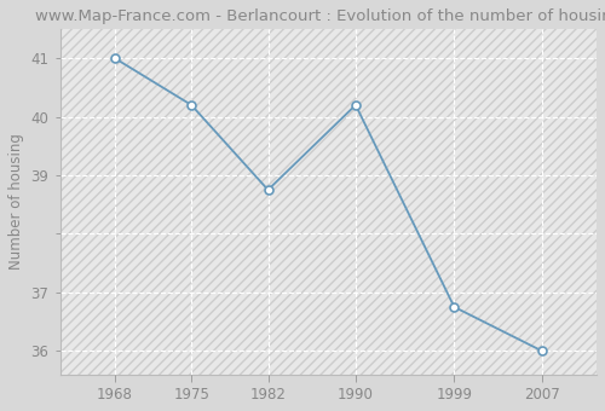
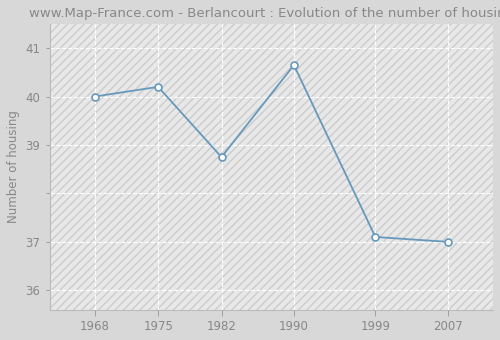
1968: 41.00 -> 40.00
1990: 40.20 -> 40.65
1999: 36.75 -> 37.10
2007: 36.00 -> 37.00
